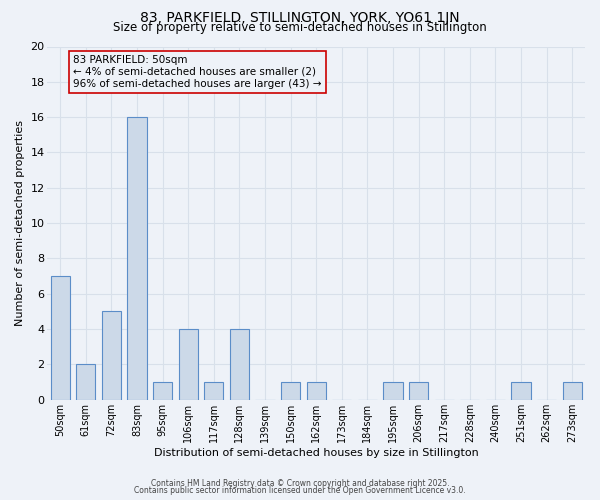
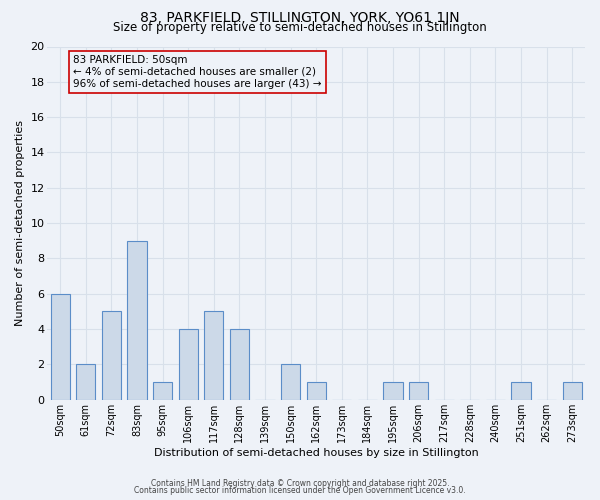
50sqm: 7 -> 6
83sqm: 16 -> 9
117sqm: 1 -> 5
150sqm: 1 -> 2
